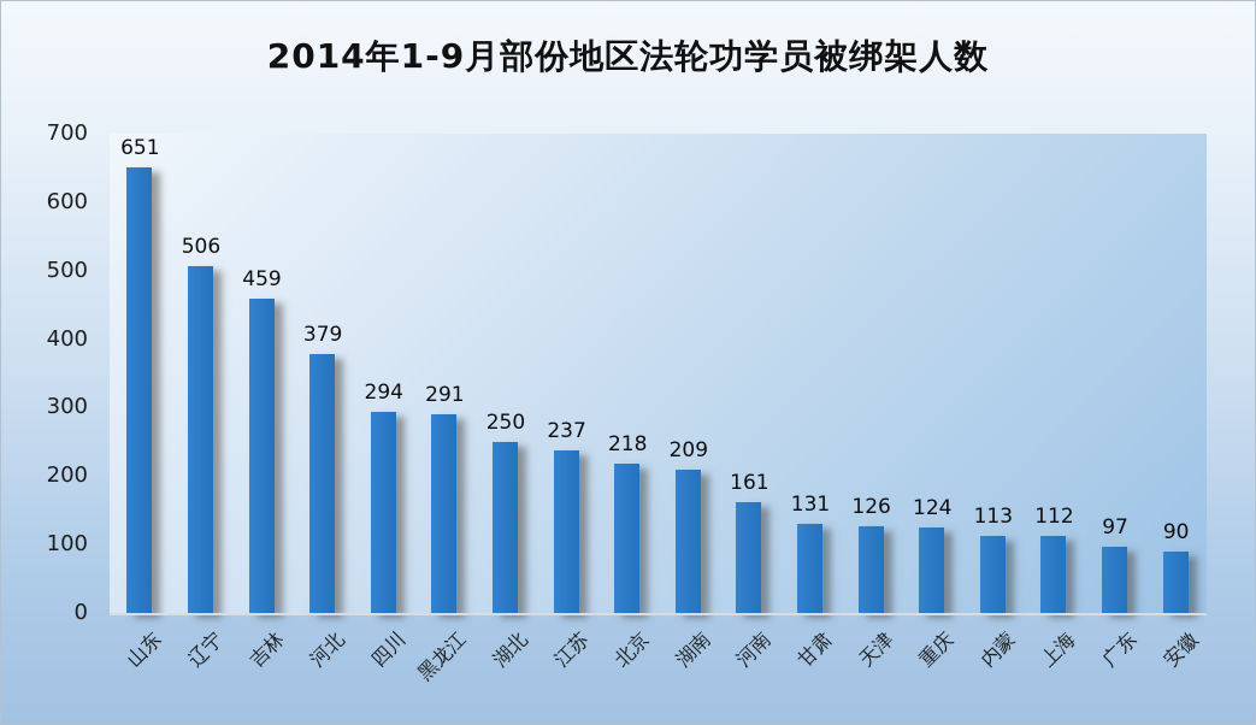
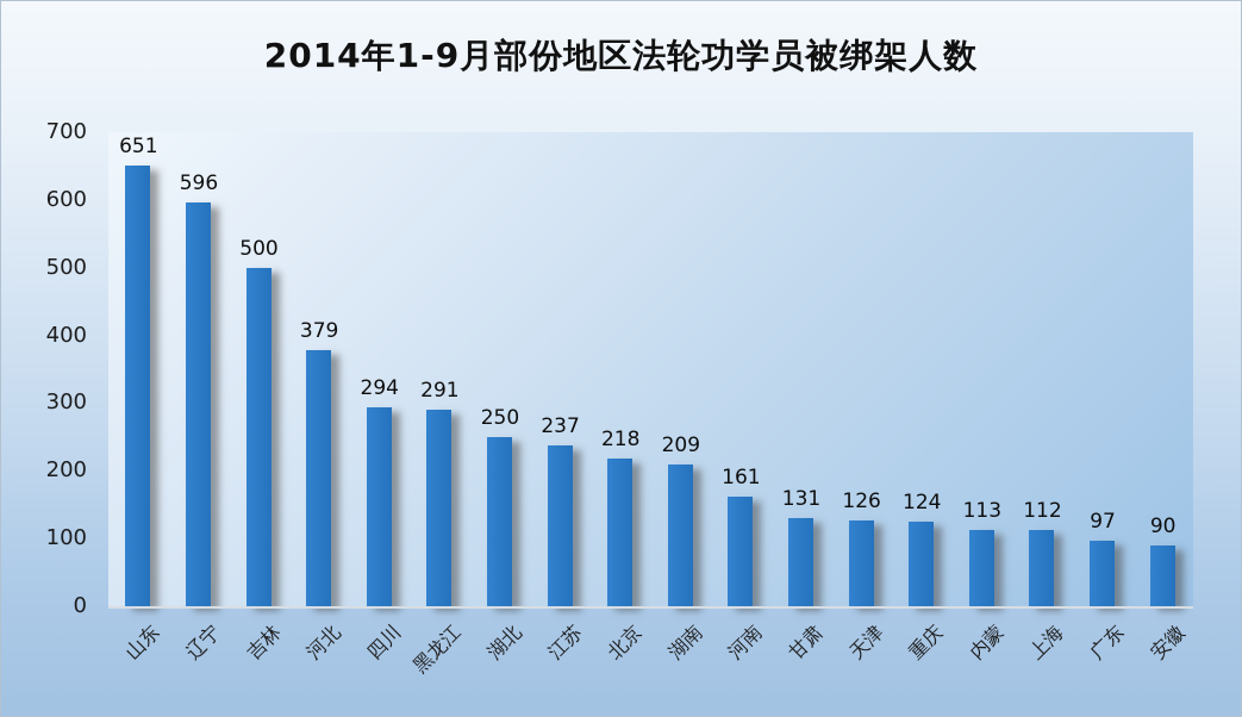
辽宁: 506 -> 596
吉林: 459 -> 500
